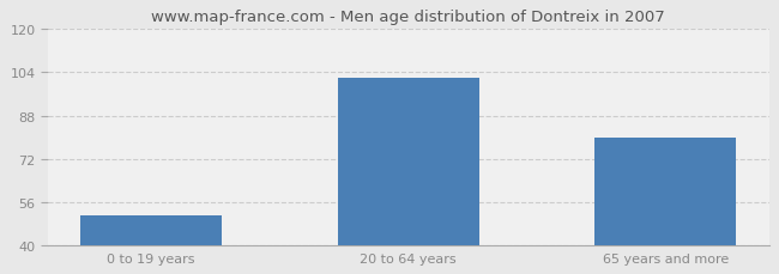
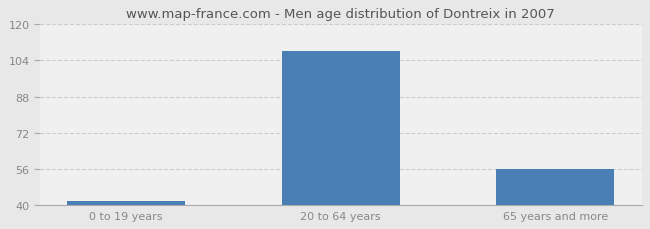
0 to 19 years: 51 -> 42
20 to 64 years: 102 -> 108
65 years and more: 80 -> 56
